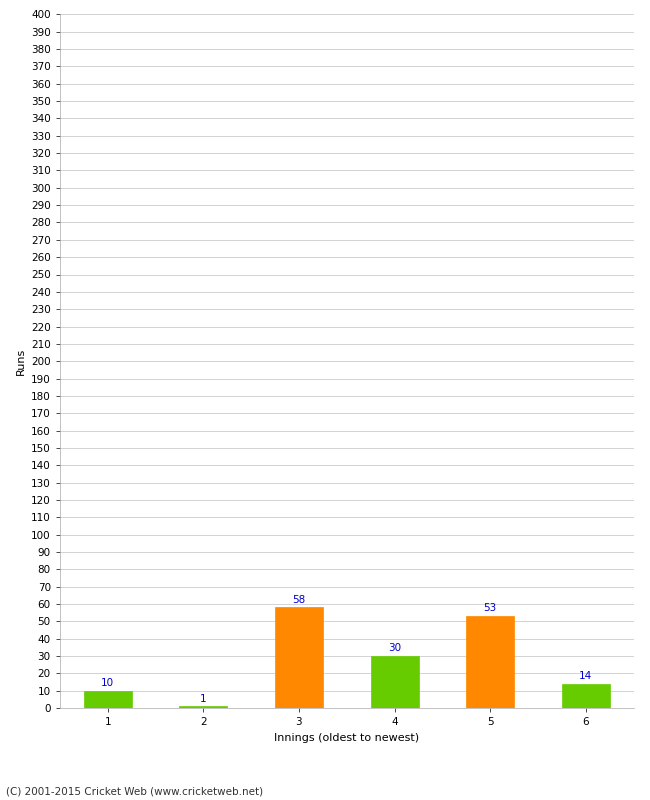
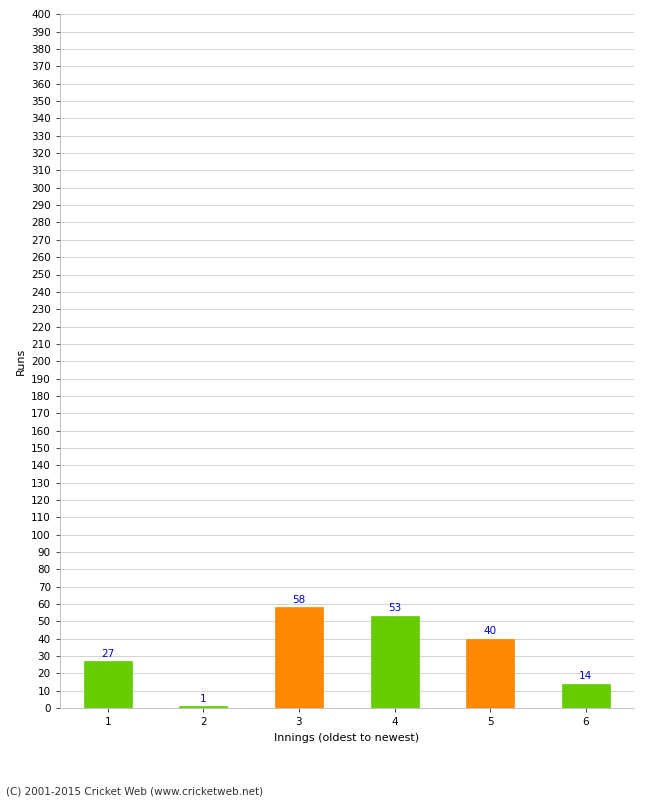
1: 10 -> 27
4: 30 -> 53
5: 53 -> 40
